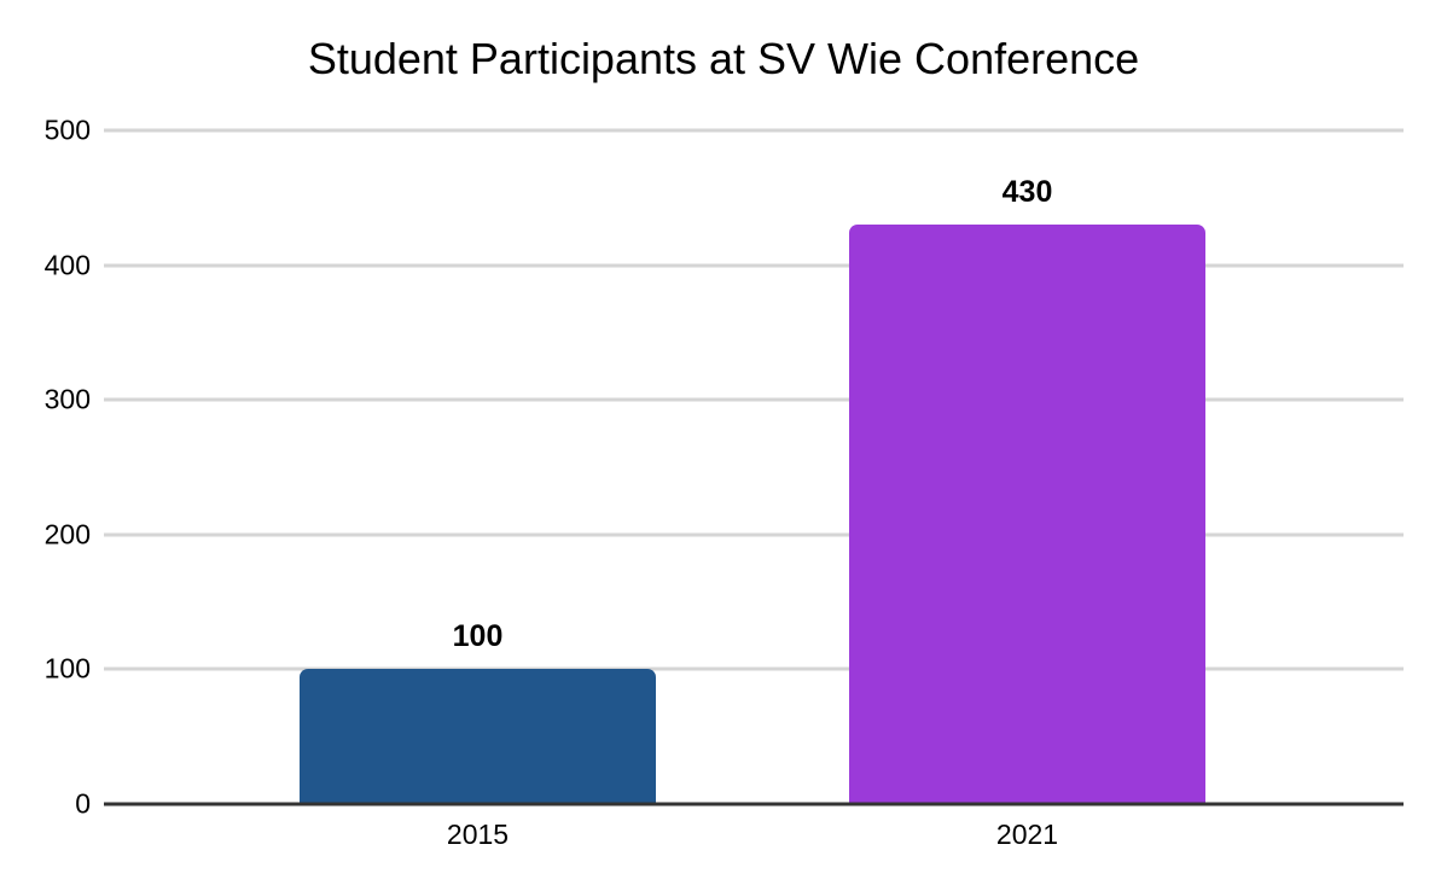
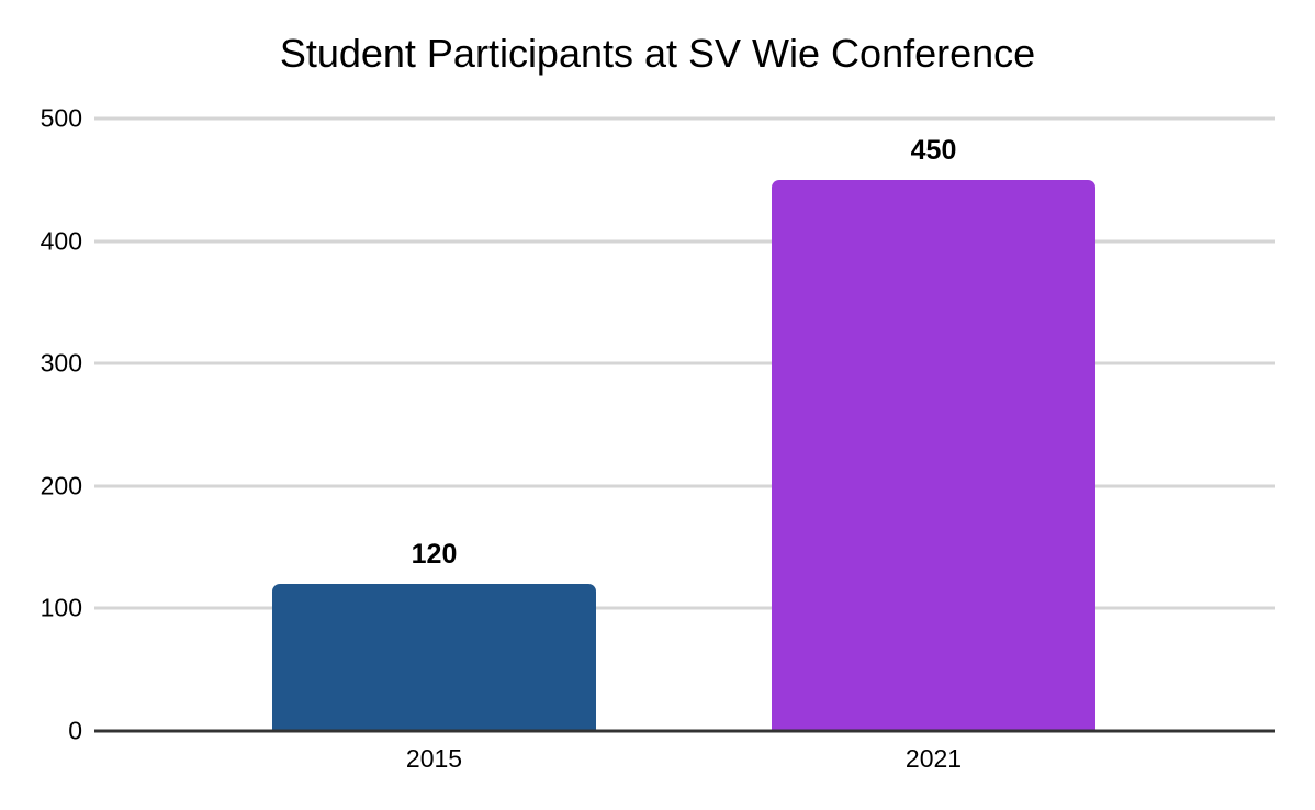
2015: 100 -> 120
2021: 430 -> 450
